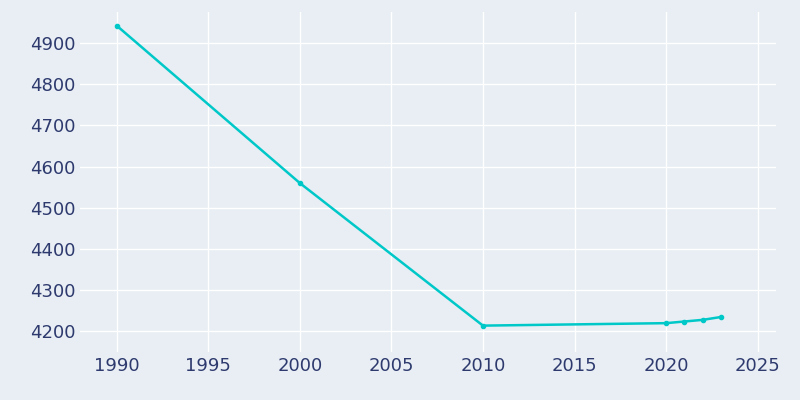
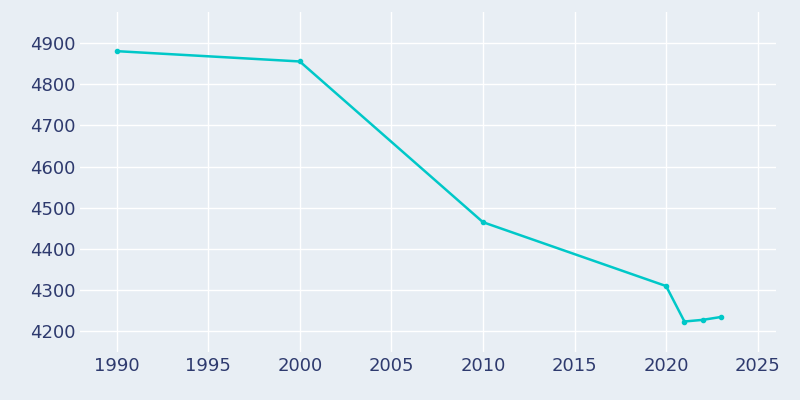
1990: 4942 -> 4880
2000: 4560 -> 4855
2010: 4214 -> 4465
2020: 4220 -> 4310
